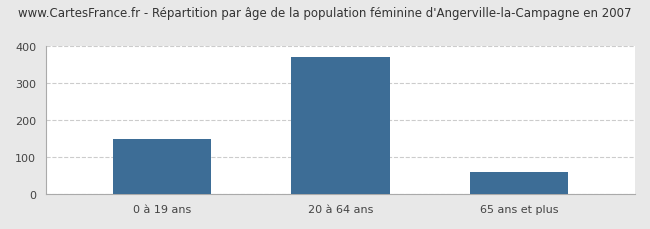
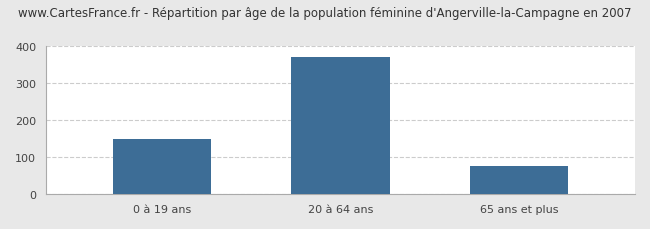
65 ans et plus: 60 -> 75
